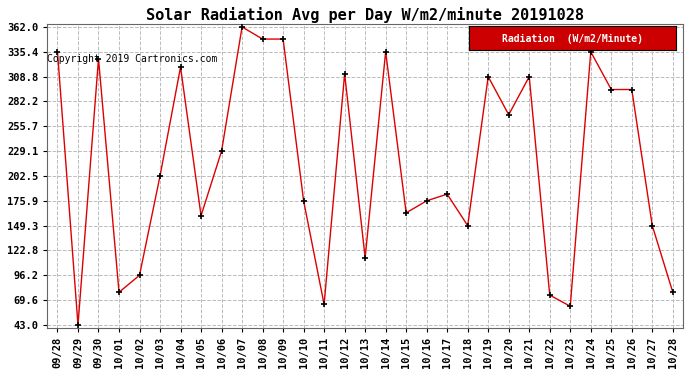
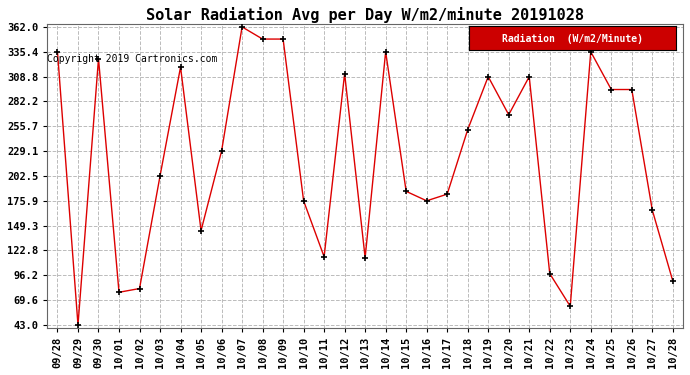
10/02: 96 -> 82
10/05: 160 -> 144
10/11: 65 -> 116
10/15: 163 -> 186
10/18: 149 -> 252
10/22: 75 -> 98
10/27: 149 -> 166
10/28: 78 -> 90
